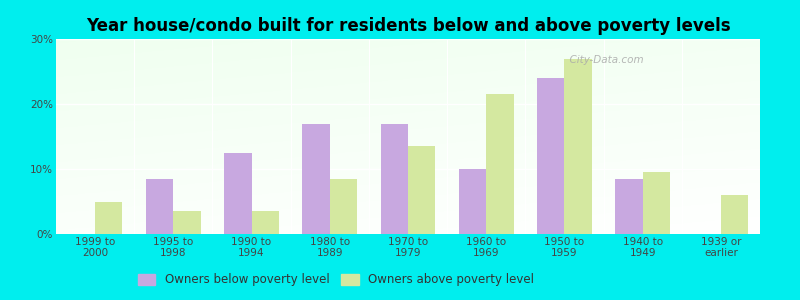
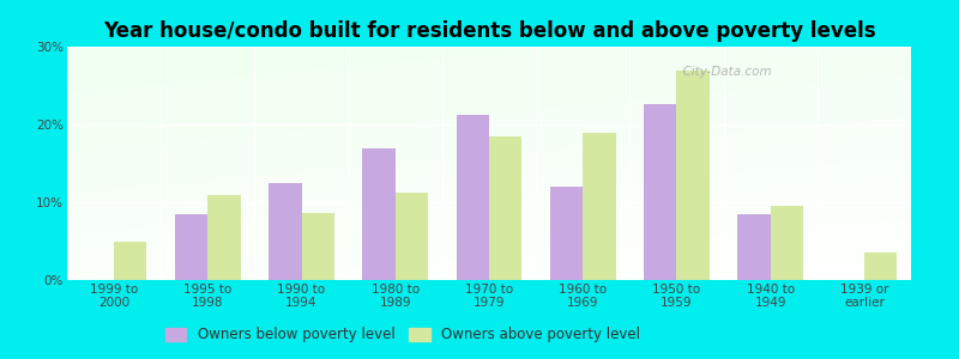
Owners above poverty level/1995 to 1998: 3.5% -> 11.0%
Owners above poverty level/1990 to 1994: 3.5% -> 8.6%
Owners above poverty level/1980 to 1989: 8.5% -> 11.2%
Owners below poverty level/1970 to 1979: 17.0% -> 21.2%
Owners above poverty level/1970 to 1979: 13.5% -> 18.4%
Owners below poverty level/1960 to 1969: 10.0% -> 12.0%
Owners above poverty level/1960 to 1969: 21.5% -> 19.0%
Owners below poverty level/1950 to 1959: 24.0% -> 22.6%
Owners above poverty level/1939 or earlier: 6.0% -> 3.6%
